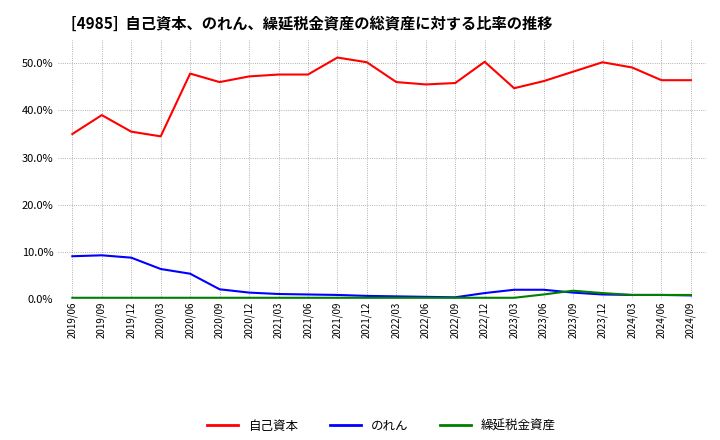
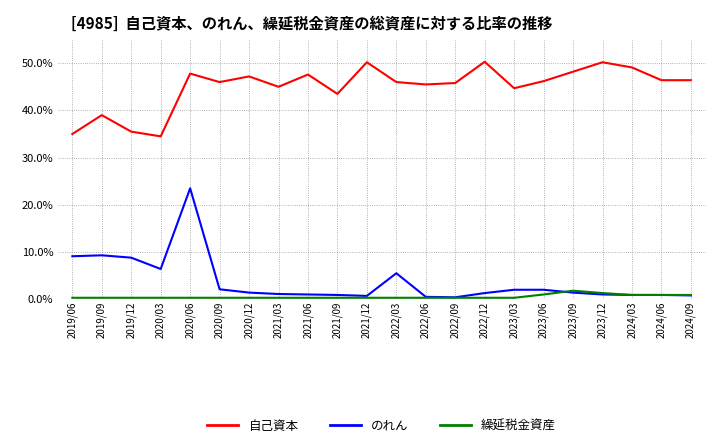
のれん/2020/06: 5.4% -> 23.5%
自己資本/2021/03: 47.6% -> 45.0%
自己資本/2021/09: 51.2% -> 43.5%
のれん/2022/03: 0.6% -> 5.5%
